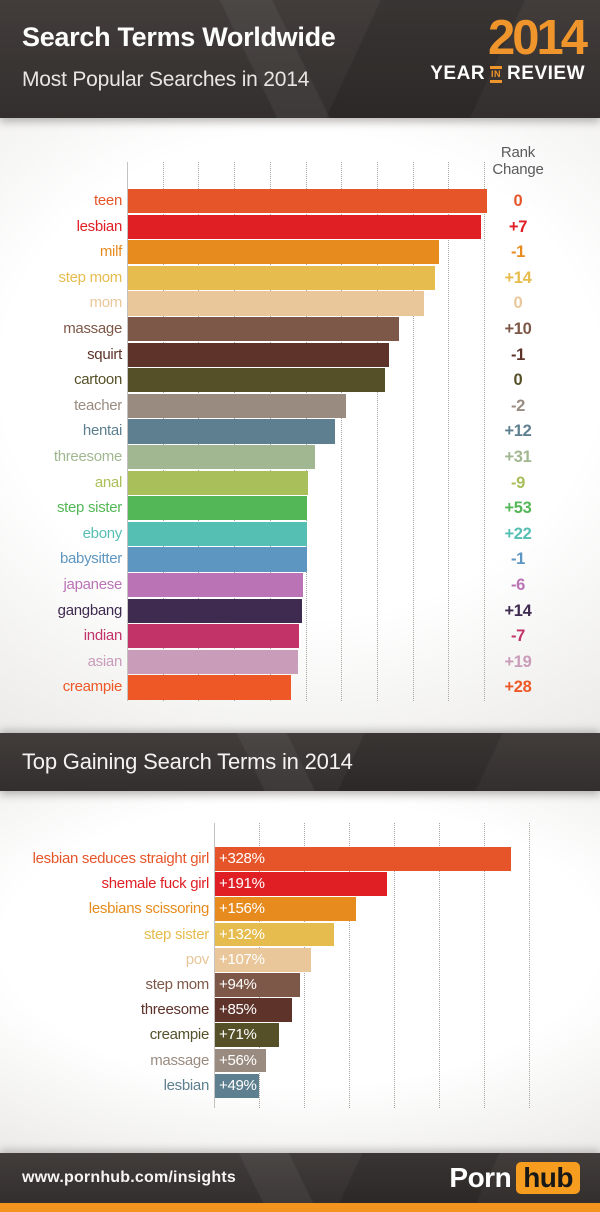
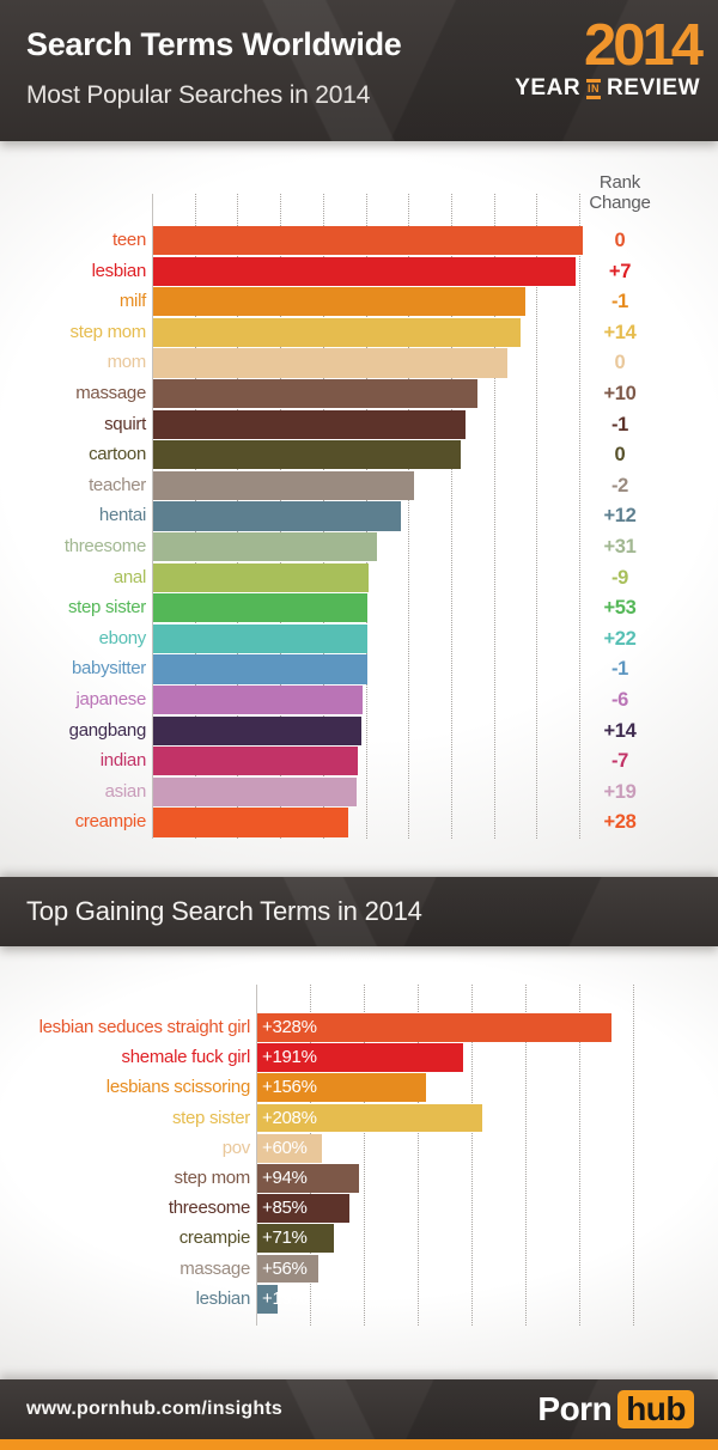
Top Gaining Search Terms in 2014/step sister: +132% -> +208%
Top Gaining Search Terms in 2014/pov: +107% -> +60%
Top Gaining Search Terms in 2014/lesbian: +49% -> +19%
